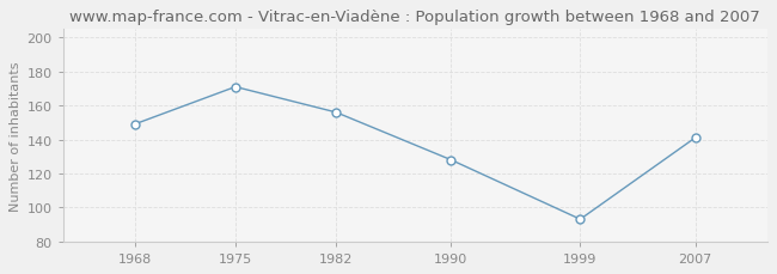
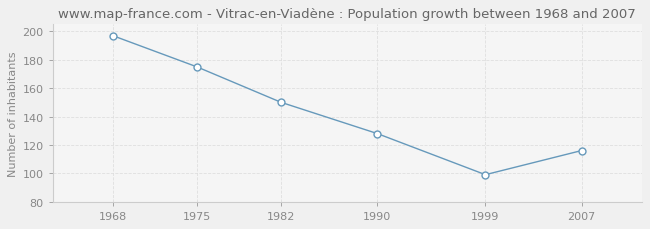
1968: 149 -> 197
1975: 171 -> 175
1982: 156 -> 150
1999: 93 -> 99
2007: 141 -> 116
